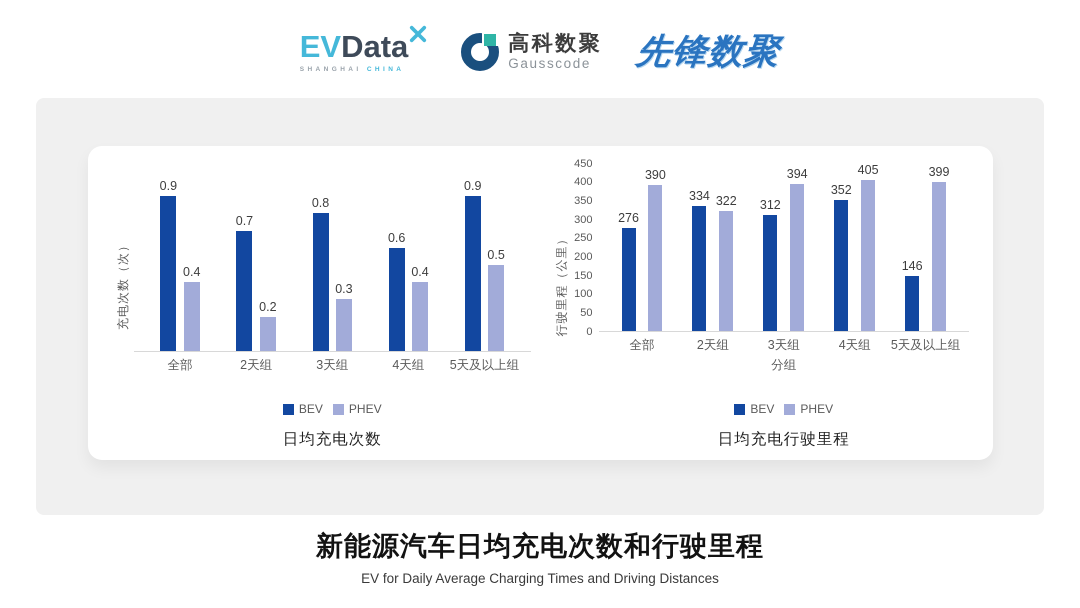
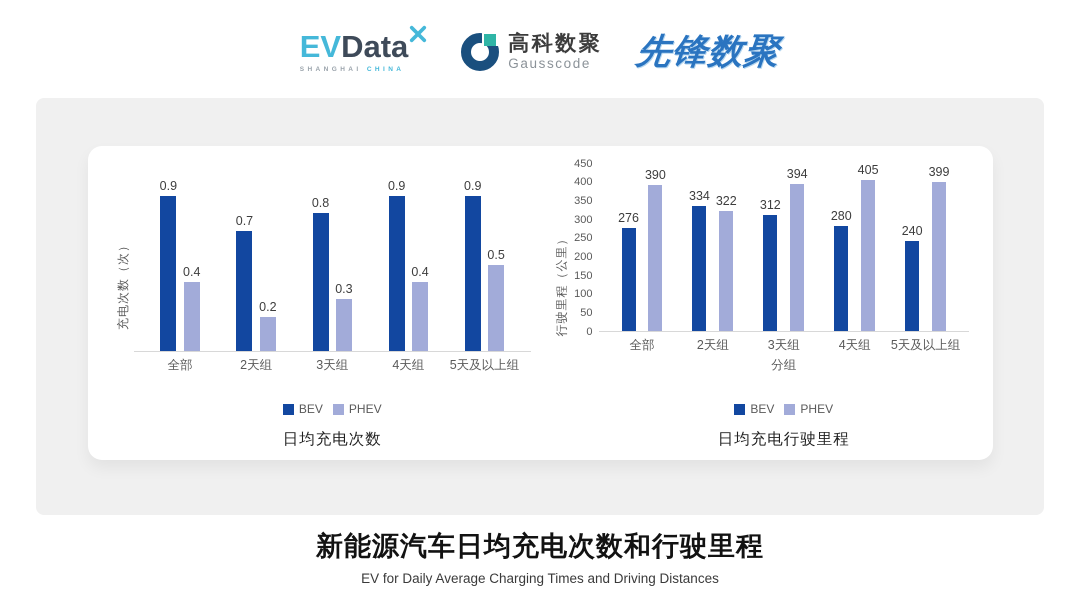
日均充电次数/BEV/4天组: 0.6 -> 0.9
日均充电行驶里程/BEV/4天组: 352 -> 280
日均充电行驶里程/BEV/5天及以上组: 146 -> 240
